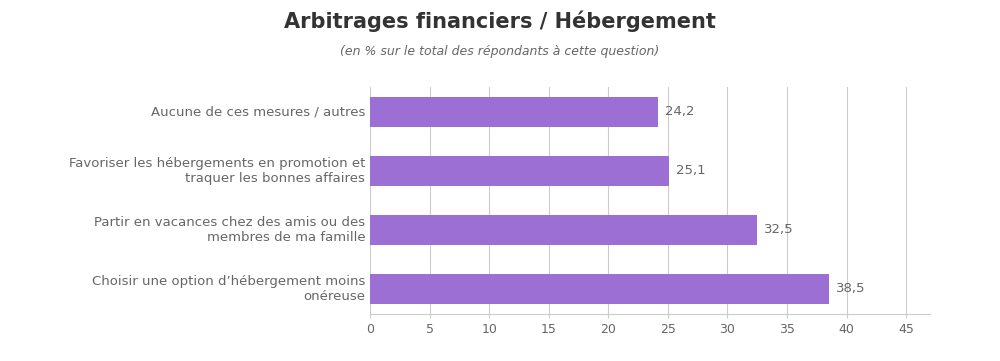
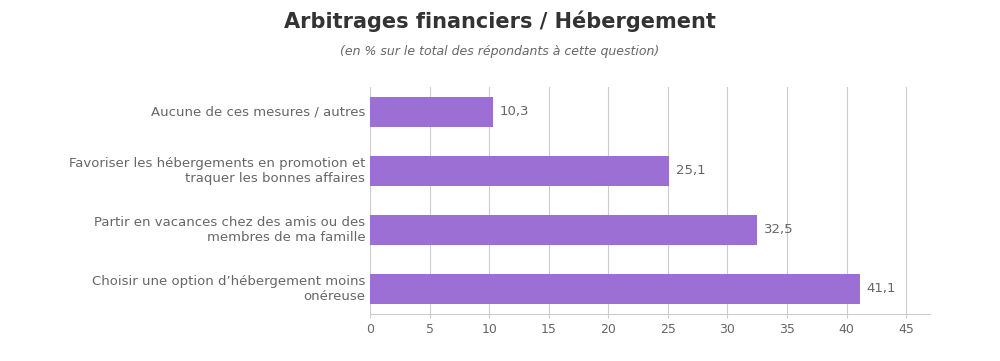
Aucune de ces mesures / autres: 24,2 -> 10,3
Choisir une option d’hébergement moins onéreuse: 38,5 -> 41,1
